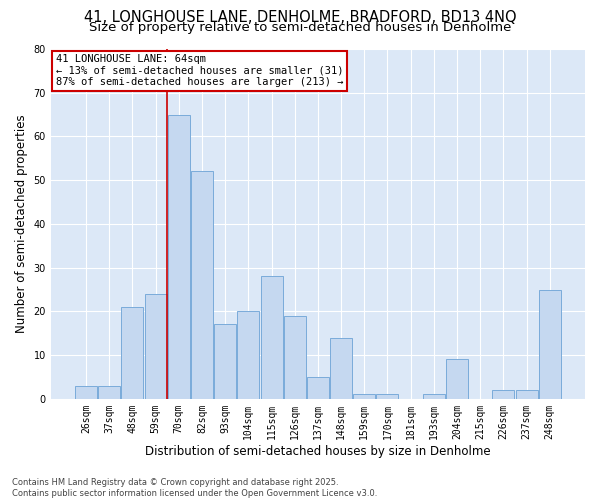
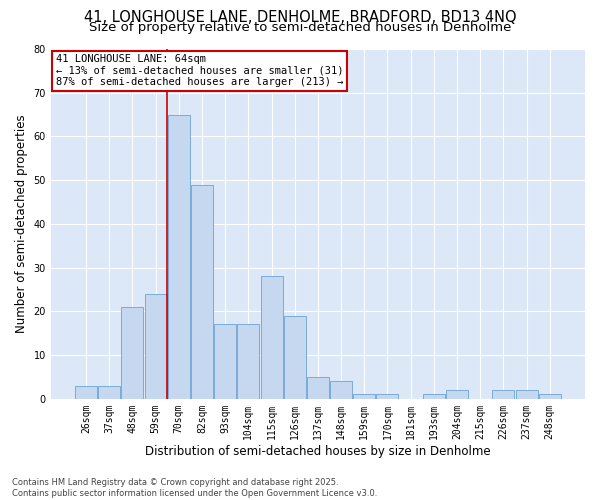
82sqm: 52 -> 49
104sqm: 20 -> 17
148sqm: 14 -> 4
204sqm: 9 -> 2
248sqm: 25 -> 1
